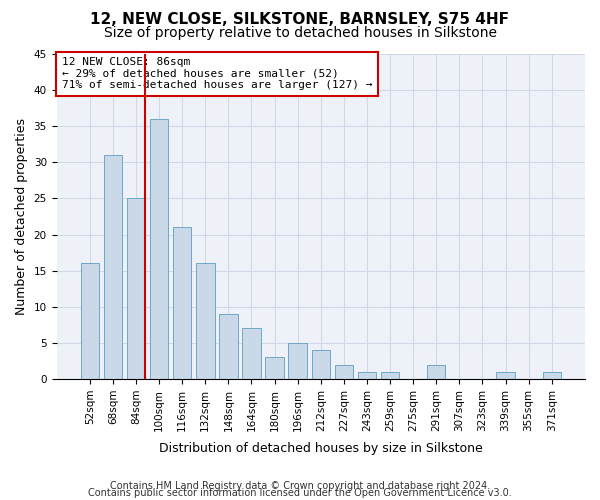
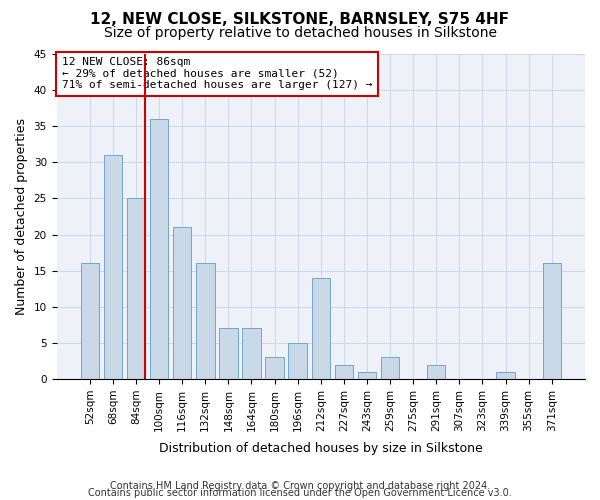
148sqm: 9 -> 7
212sqm: 4 -> 14
259sqm: 1 -> 3
371sqm: 1 -> 16
